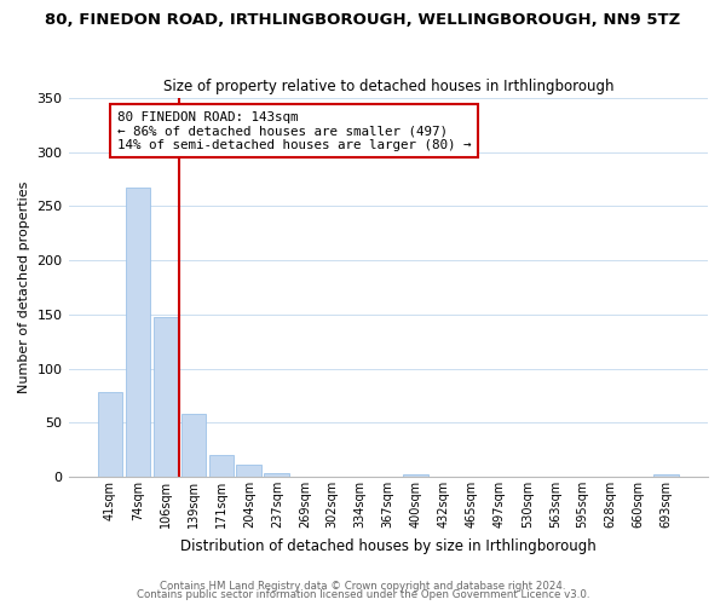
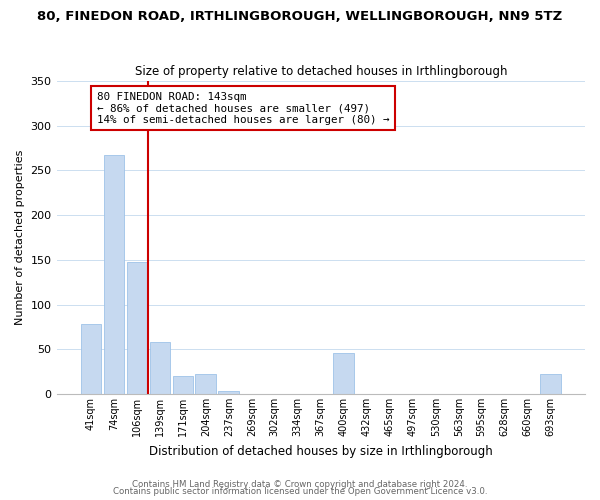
204sqm: 11 -> 22
400sqm: 2 -> 46
693sqm: 2 -> 22
